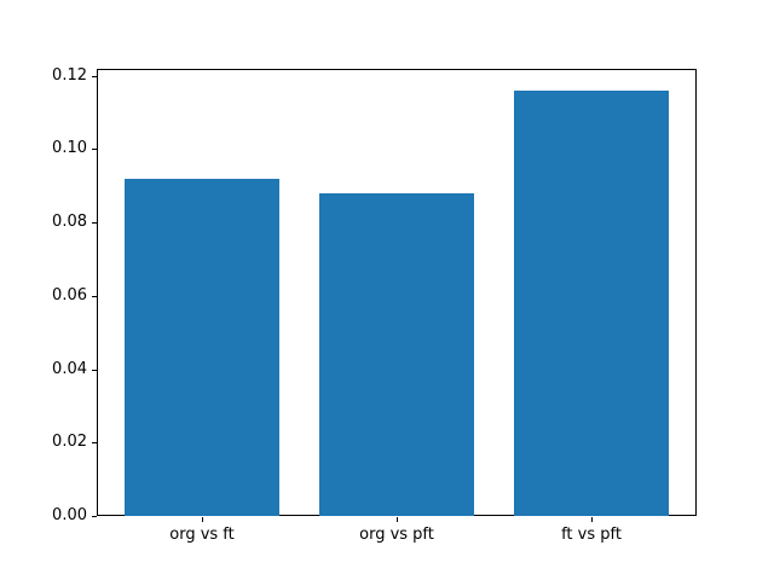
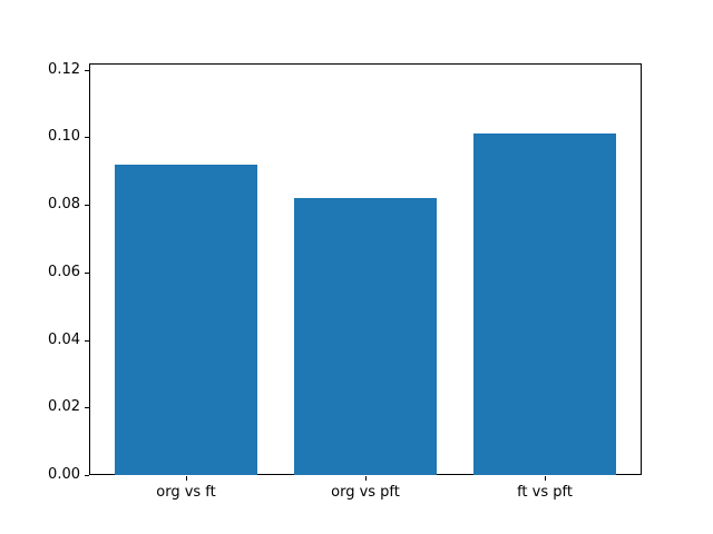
org vs pft: 0.088 -> 0.082
ft vs pft: 0.116 -> 0.101
